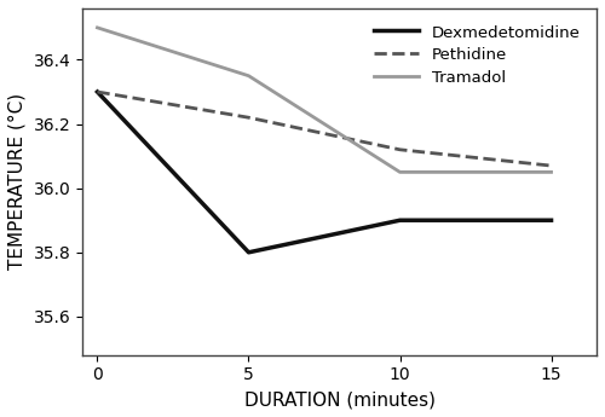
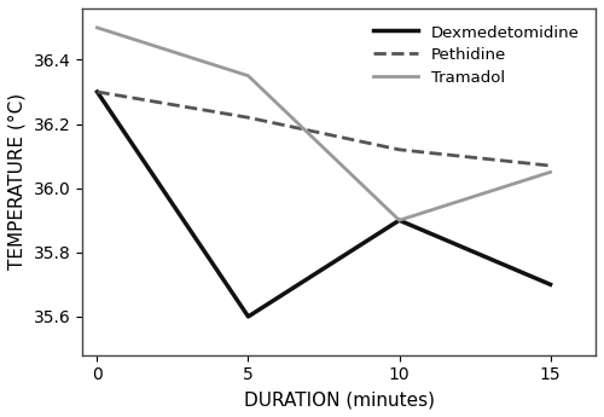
Dexmedetomidine/5: 35.8 -> 35.6
Tramadol/10: 36.05 -> 35.90
Dexmedetomidine/15: 35.9 -> 35.7
